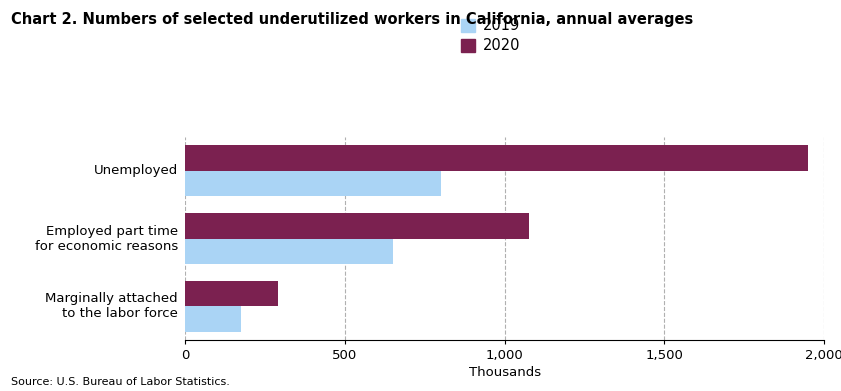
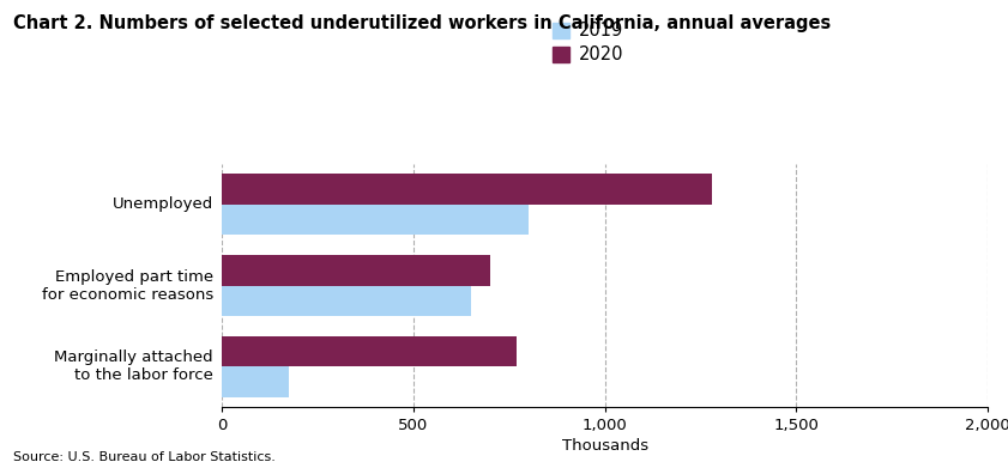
2020/Unemployed: 1,950 -> 1,280
2020/Employed part time for economic reasons: 1,075 -> 700
2020/Marginally attached to the labor force: 290 -> 770
